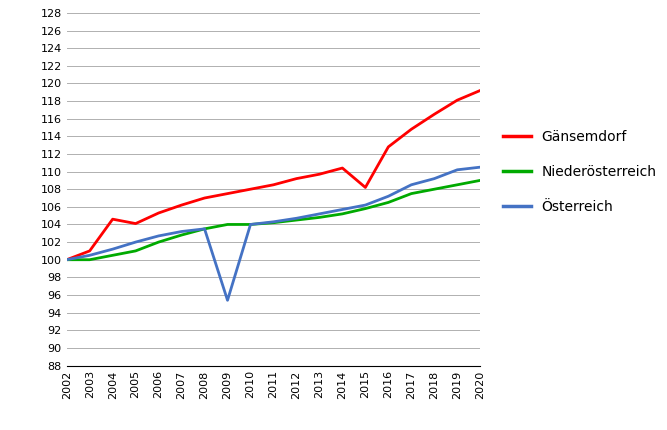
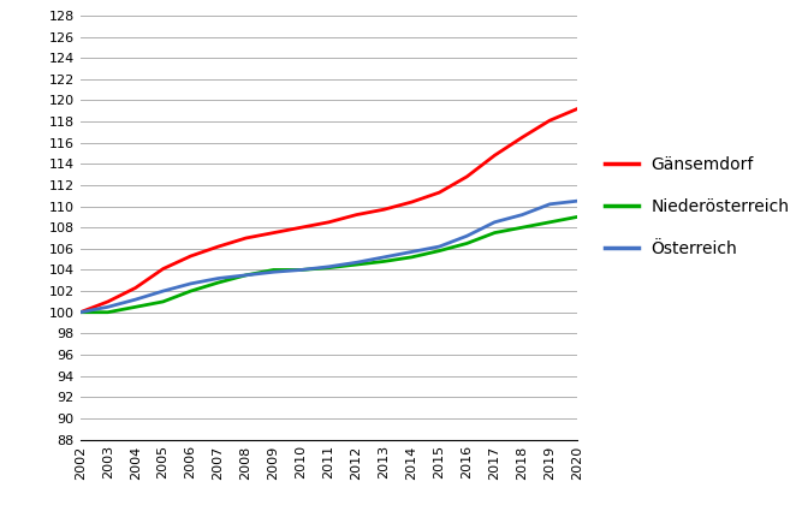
Gänsemdorf/2004: 104.6 -> 102.3
Österreich/2009: 95.4 -> 103.8
Gänsemdorf/2015: 108.2 -> 111.3
